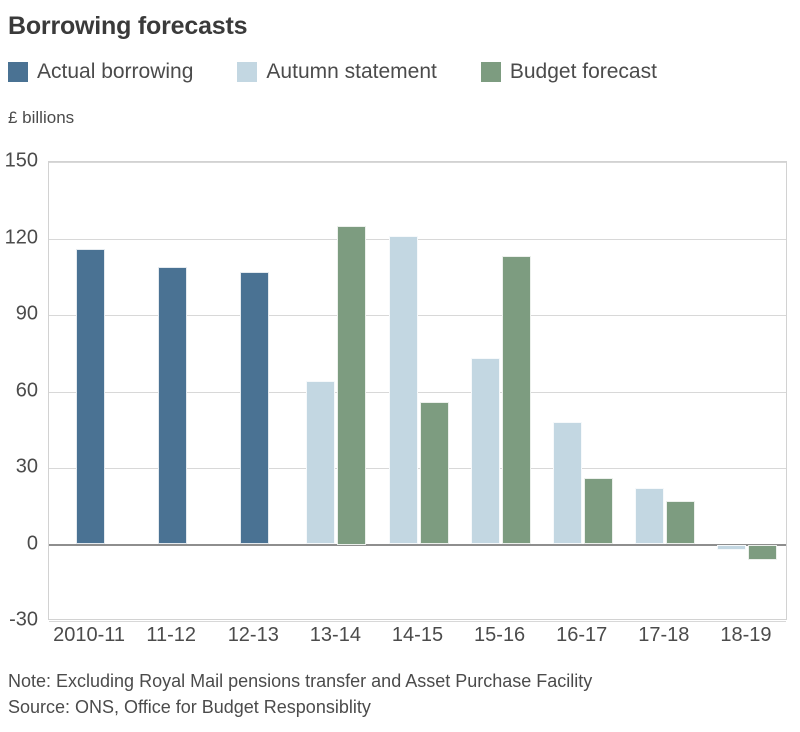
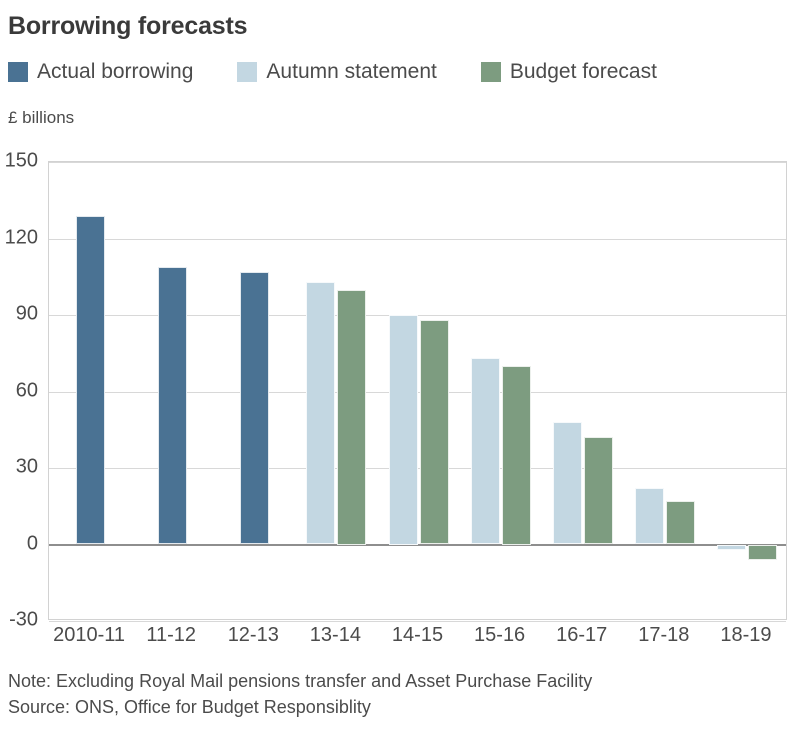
Actual borrowing/2010-11: 116 -> 129
Autumn statement/13-14: 64 -> 103
Budget forecast/13-14: 125 -> 100
Autumn statement/14-15: 121 -> 90
Budget forecast/14-15: 56 -> 88
Budget forecast/15-16: 113 -> 70
Budget forecast/16-17: 26 -> 42
